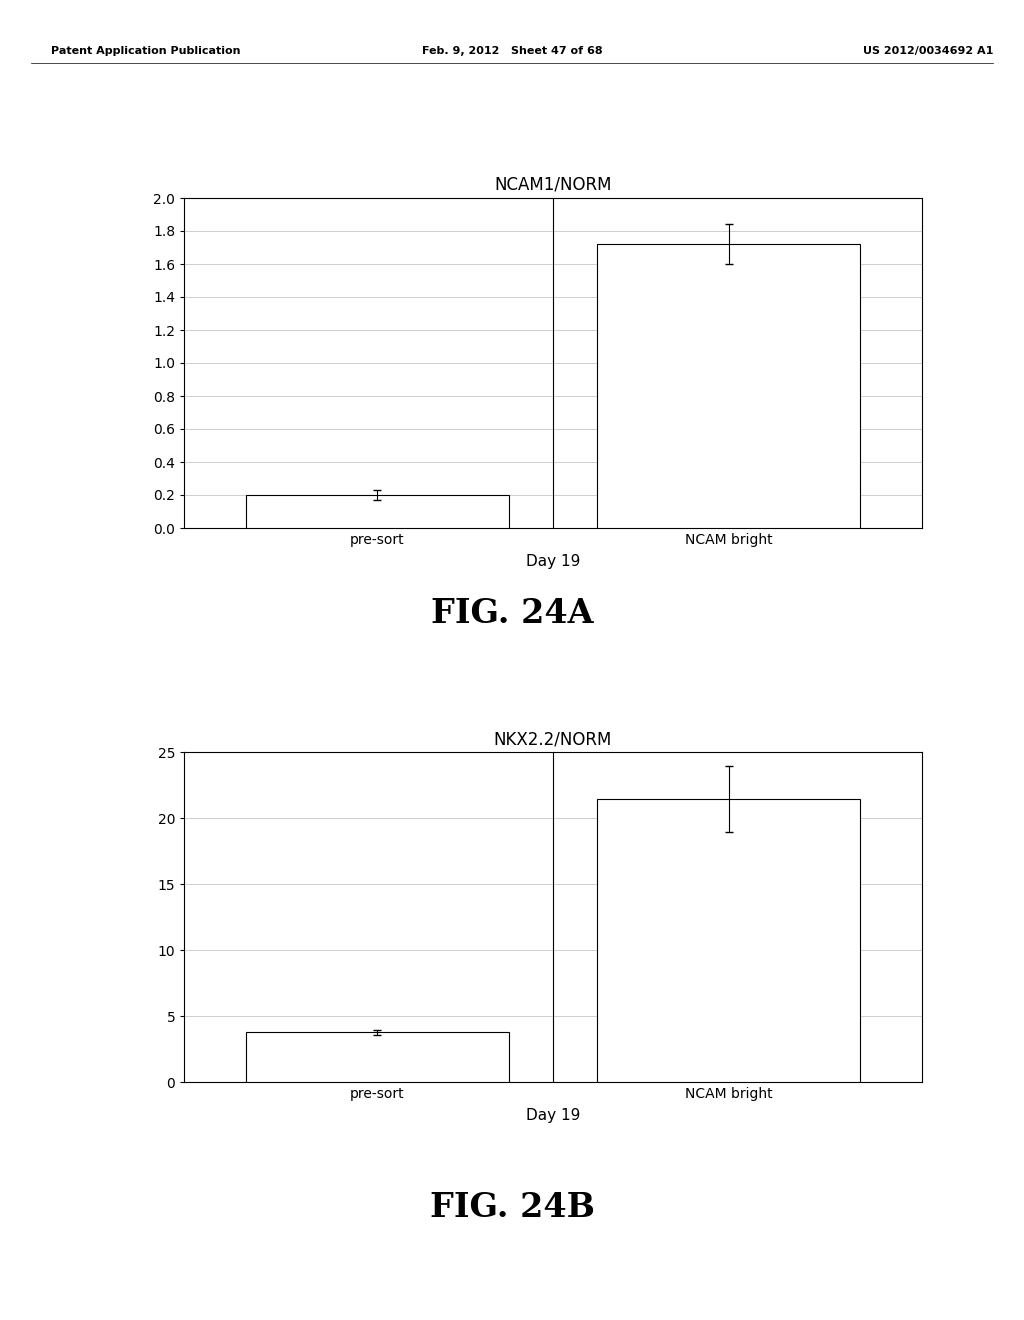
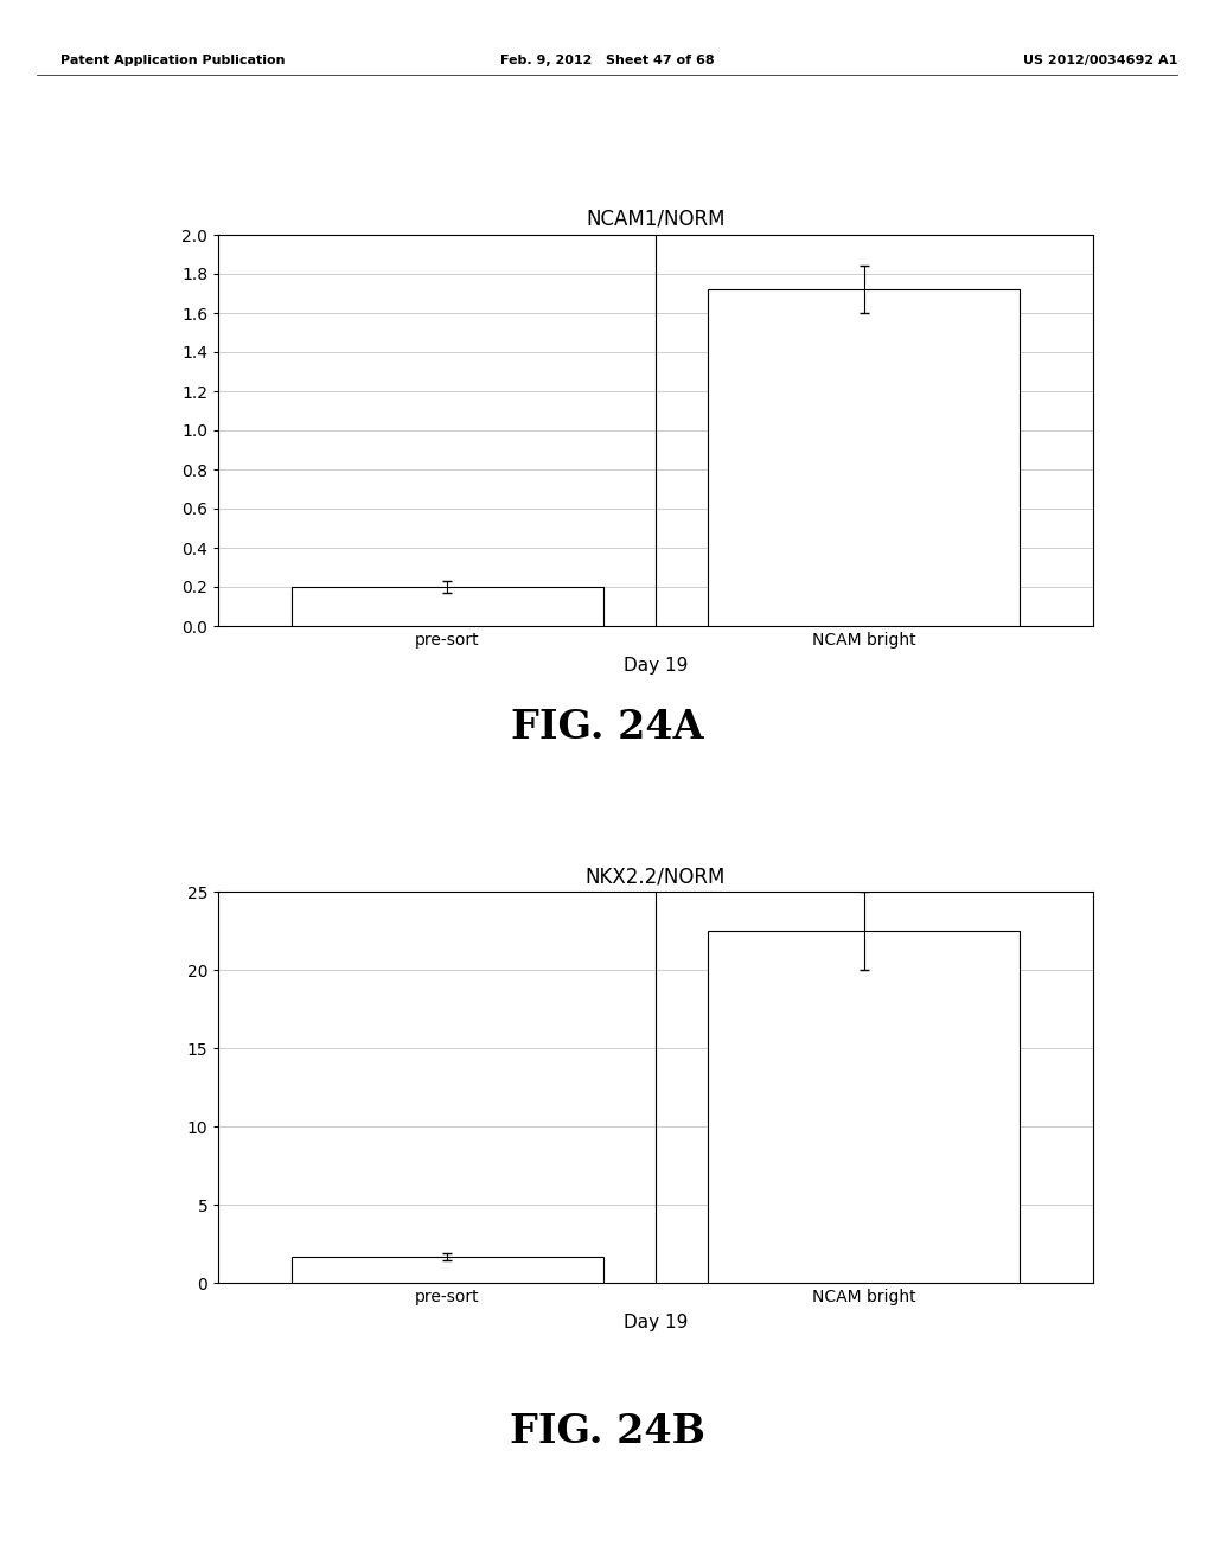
NKX2.2/NORM/pre-sort: 3.8 -> 1.7
NKX2.2/NORM/NCAM bright: 21.5 -> 22.5
